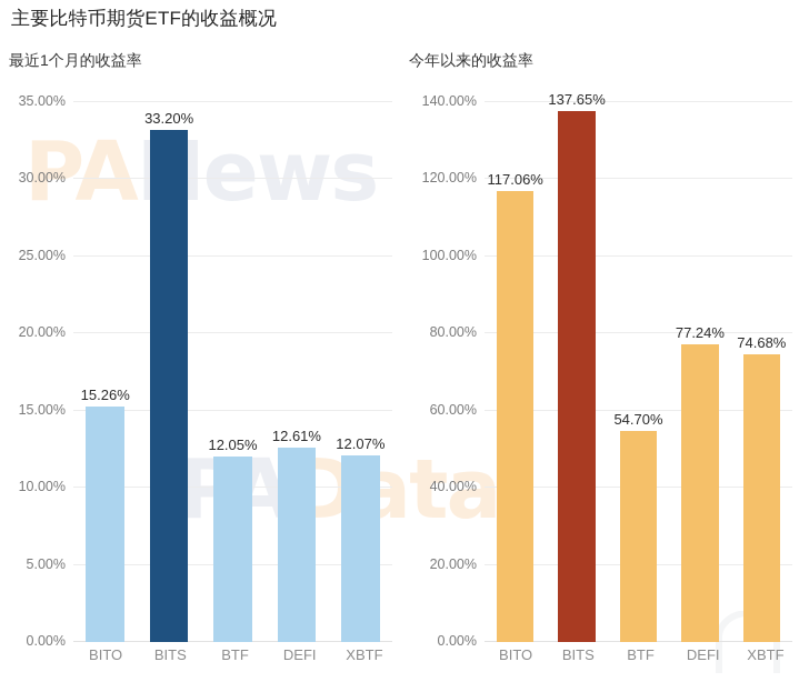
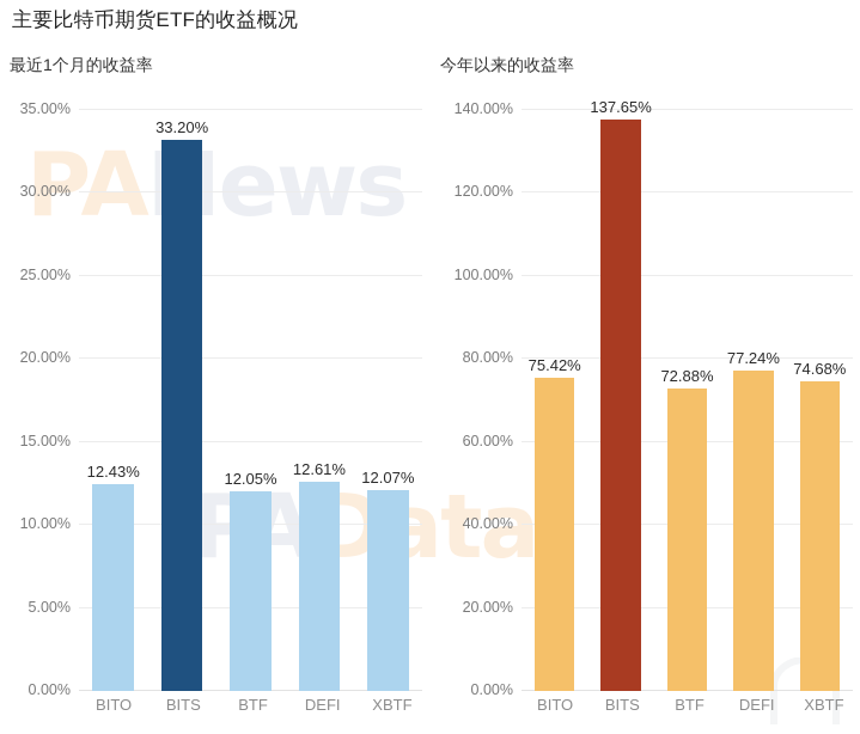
最近1个月的收益率/BITO: 15.26% -> 12.43%
今年以来的收益率/BITO: 117.06% -> 75.42%
今年以来的收益率/BTF: 54.70% -> 72.88%
